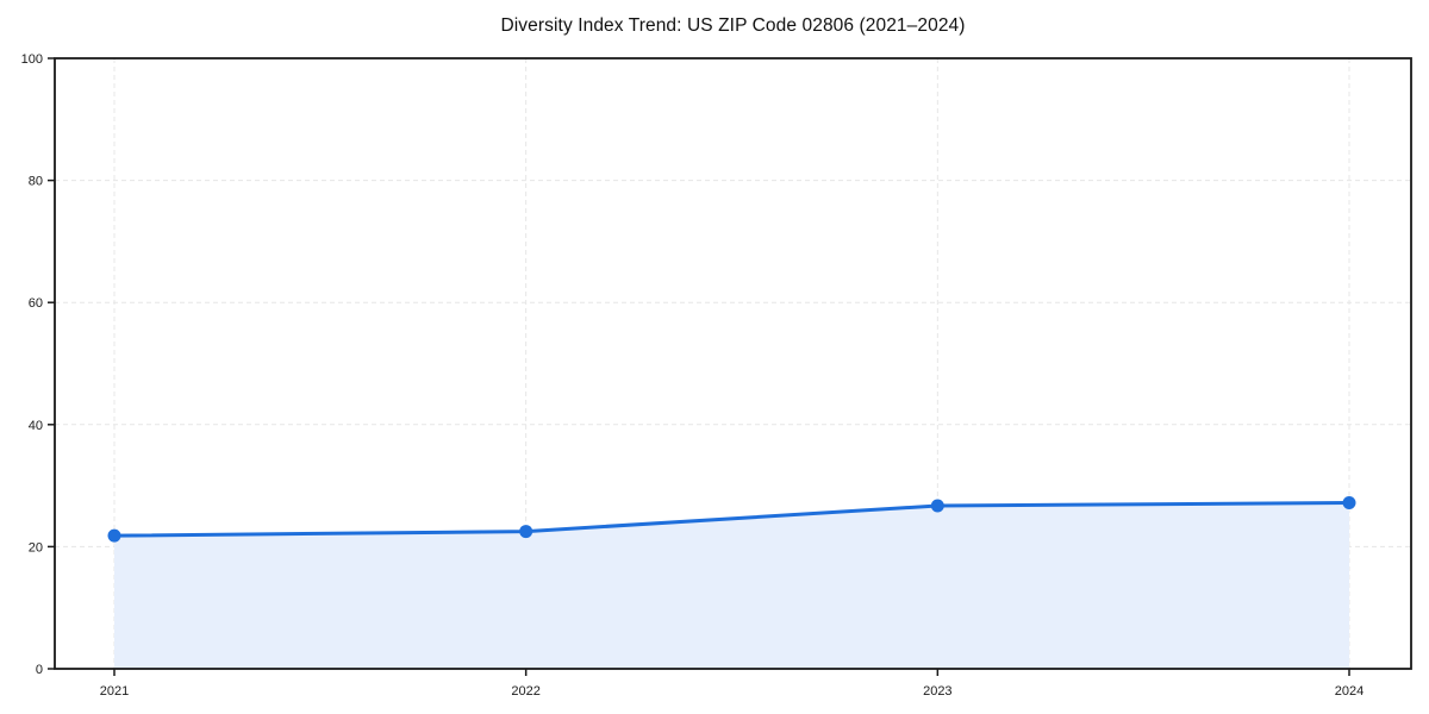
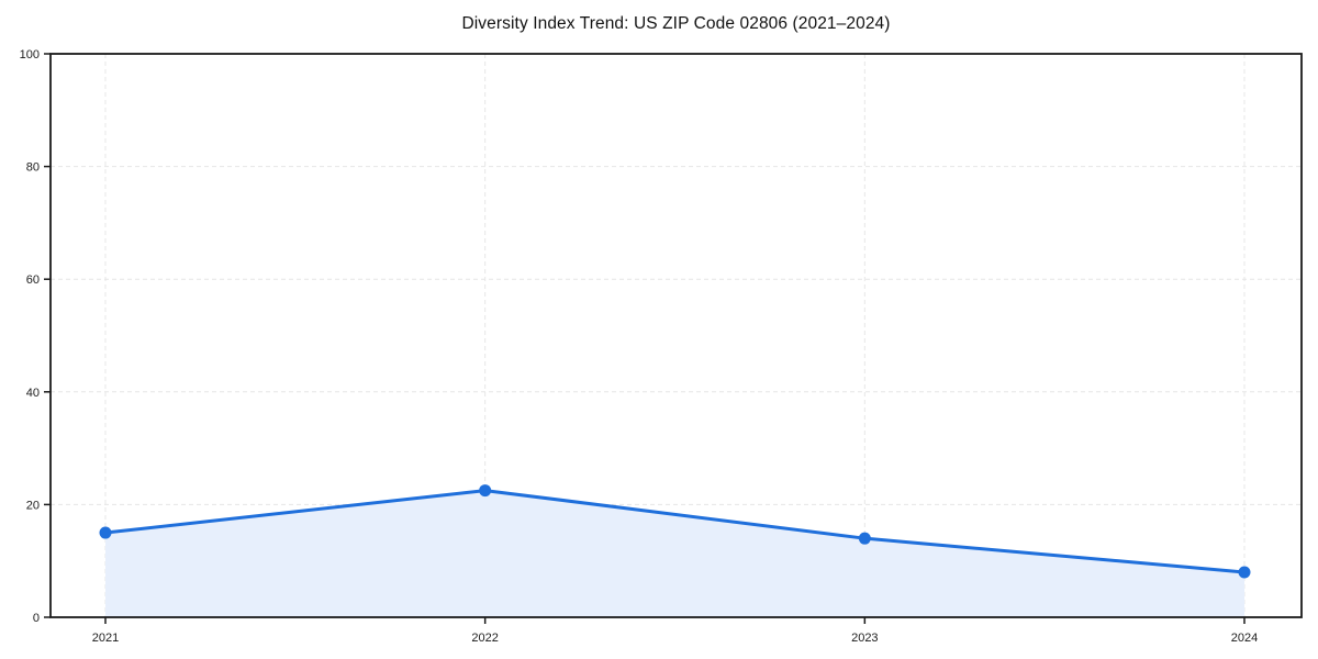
2021: 22 -> 15
2023: 27 -> 14
2024: 27 -> 8
